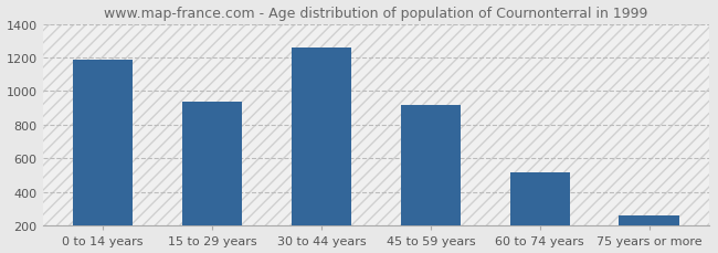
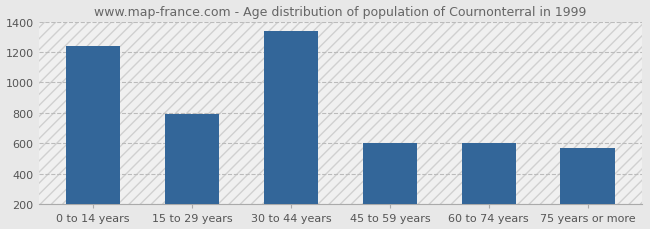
0 to 14 years: 1180 -> 1240
15 to 29 years: 940 -> 790
30 to 44 years: 1260 -> 1340
45 to 59 years: 920 -> 600
60 to 74 years: 520 -> 600
75 years or more: 260 -> 570
